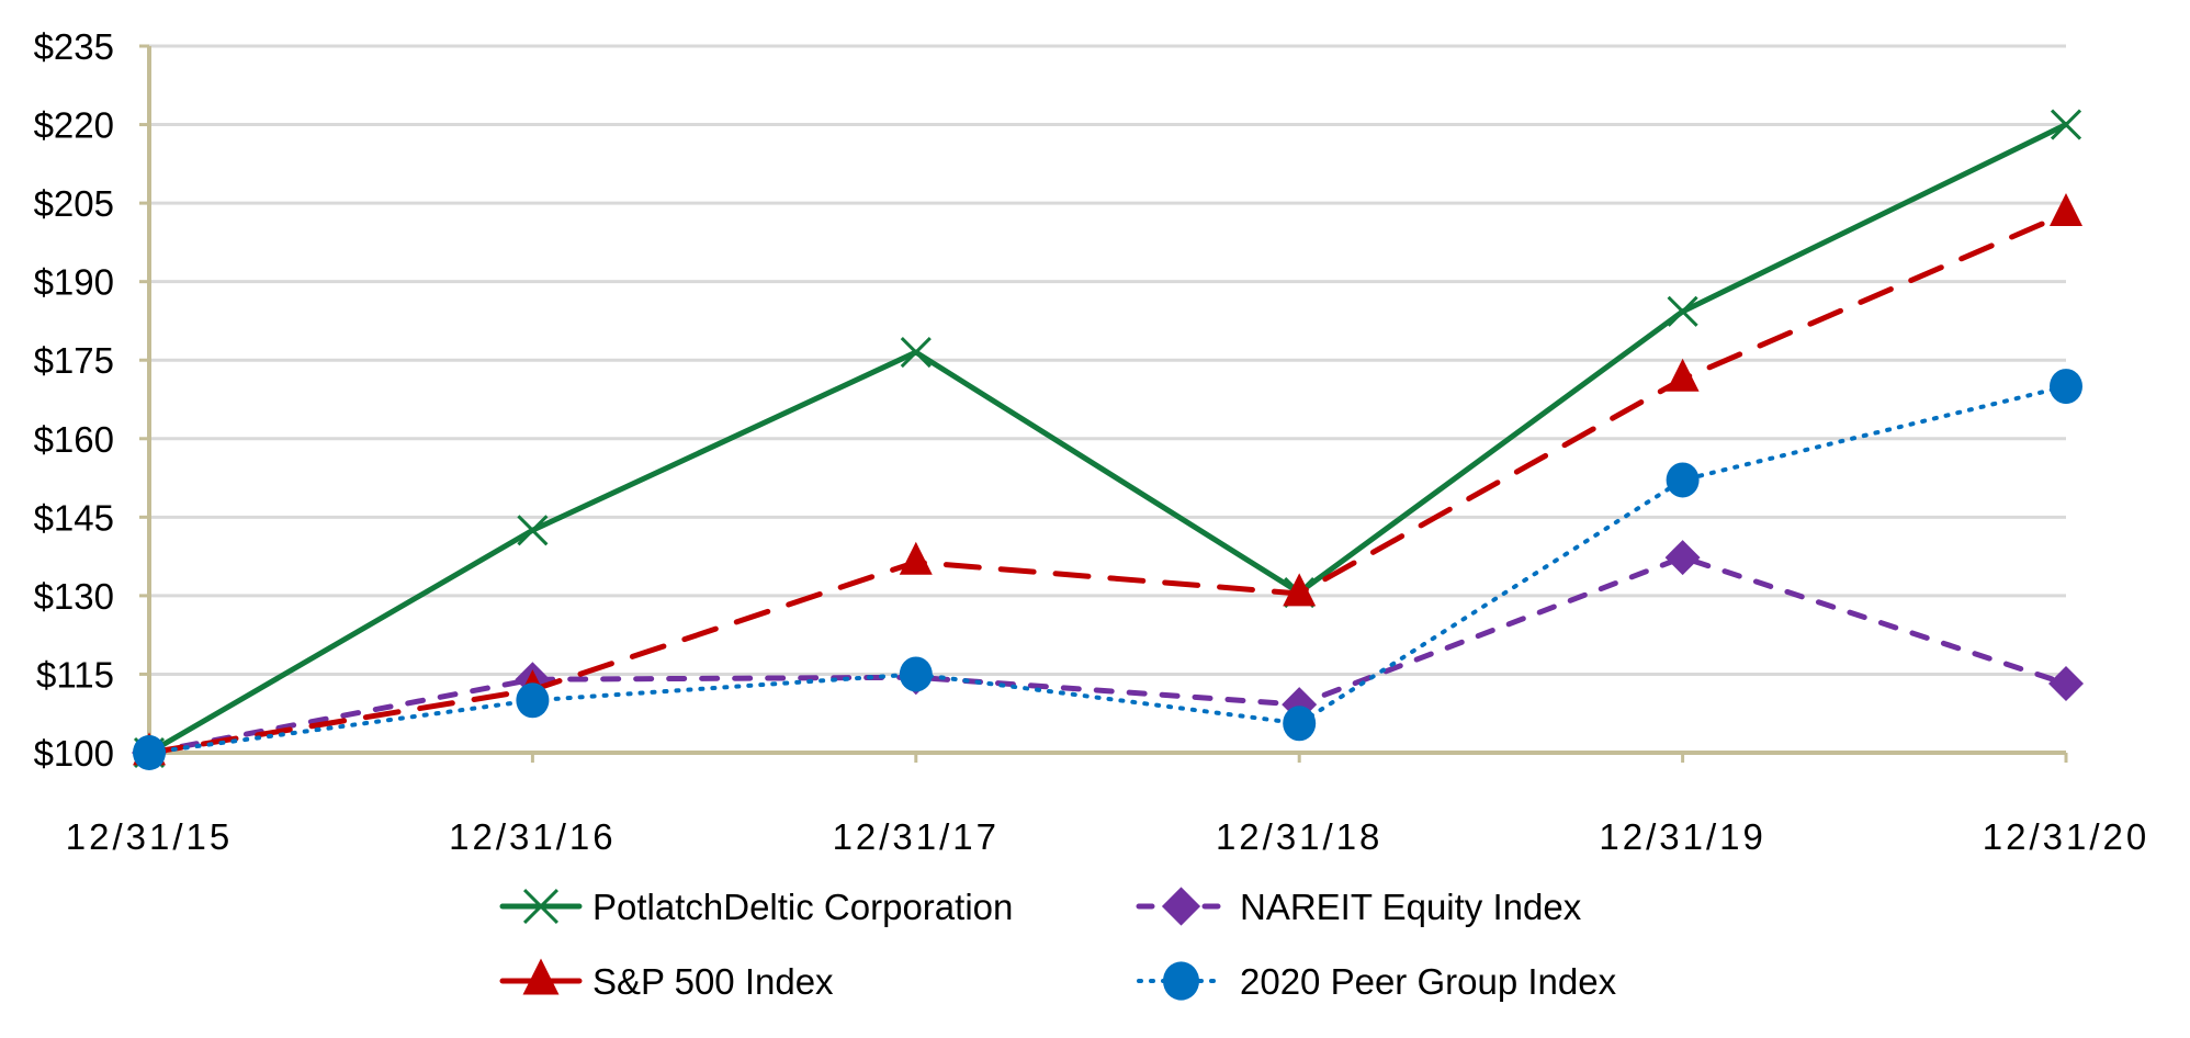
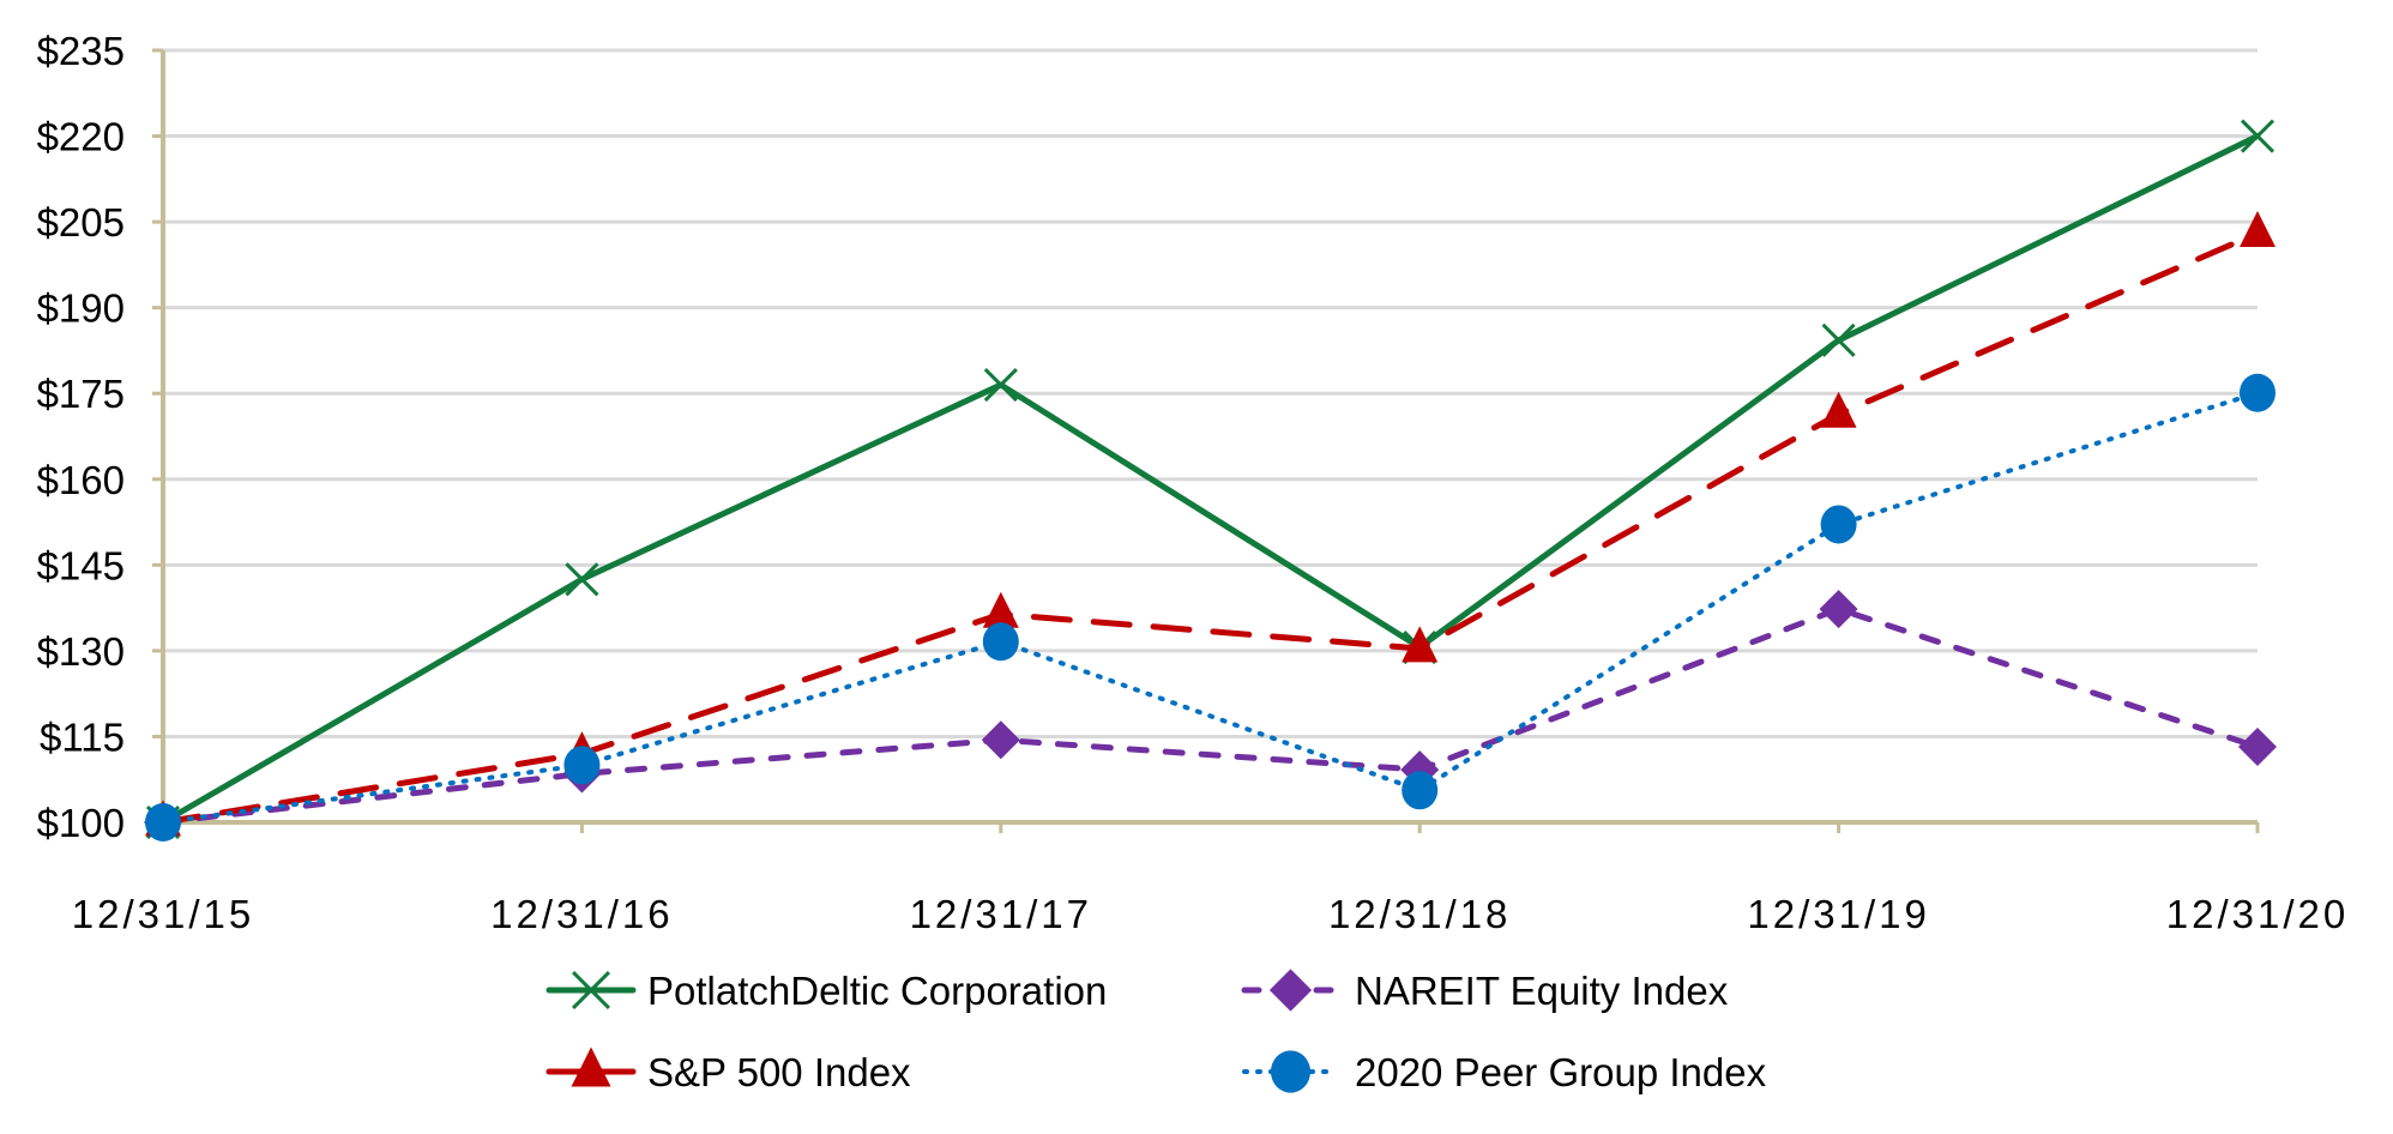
NAREIT Equity Index/12/31/16: $114 -> $108
2020 Peer Group Index/12/31/17: $115 -> $132
2020 Peer Group Index/12/31/20: $170 -> $175
